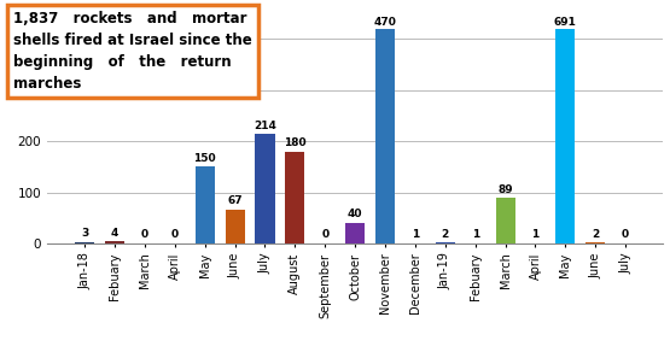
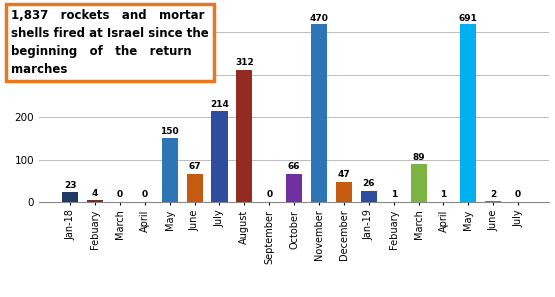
Jan-18: 3 -> 23
August: 180 -> 312
October: 40 -> 66
December: 1 -> 47
Jan-19: 2 -> 26
